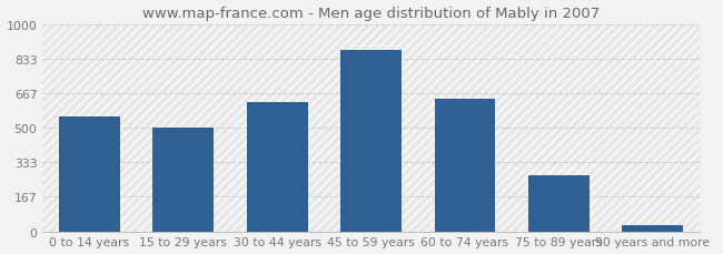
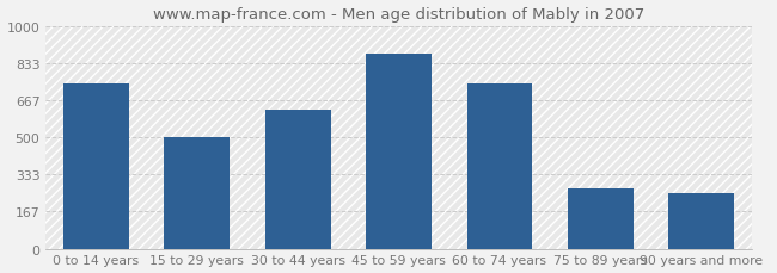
0 to 14 years: 560 -> 740
60 to 74 years: 640 -> 740
90 years and more: 30 -> 250
